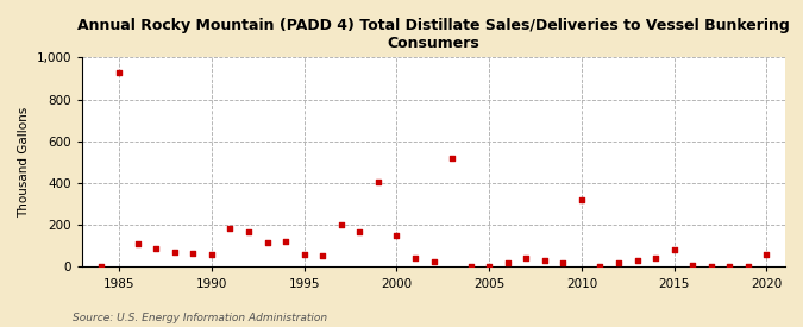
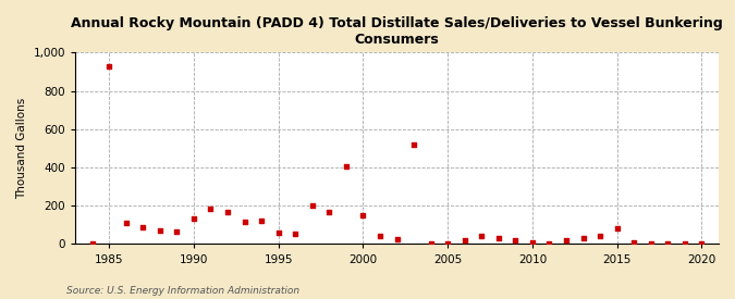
1990: 60 -> 140
2010: 320 -> 10
2020: 60 -> 0
